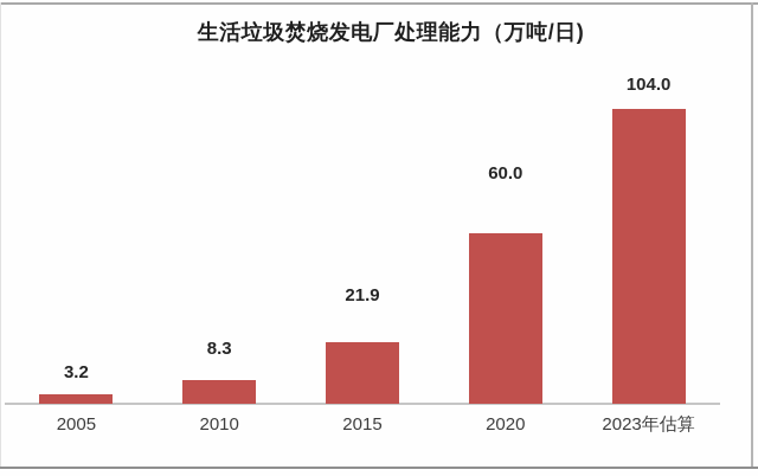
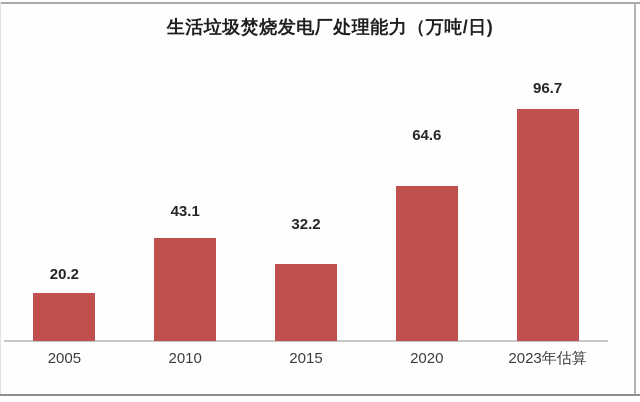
2005: 3.2 -> 20.2
2010: 8.3 -> 43.1
2015: 21.9 -> 32.2
2020: 60.0 -> 64.6
2023年估算: 104.0 -> 96.7
